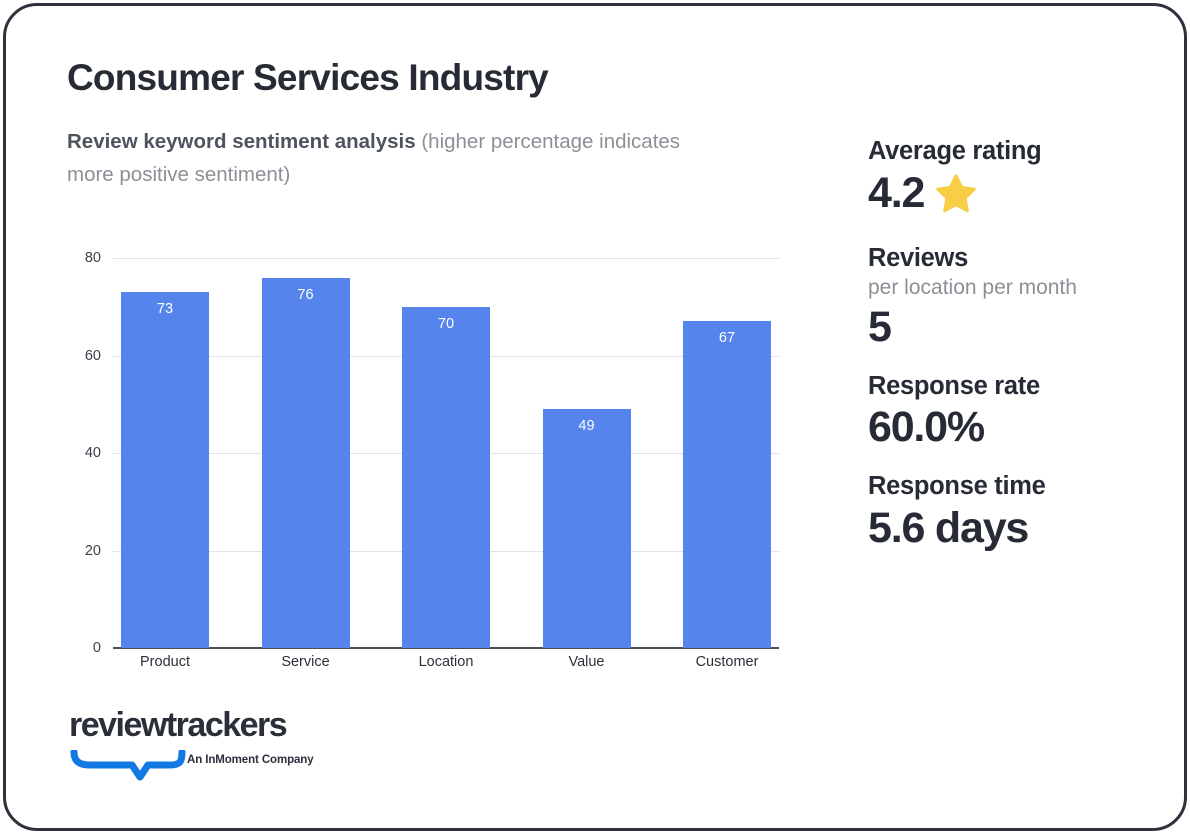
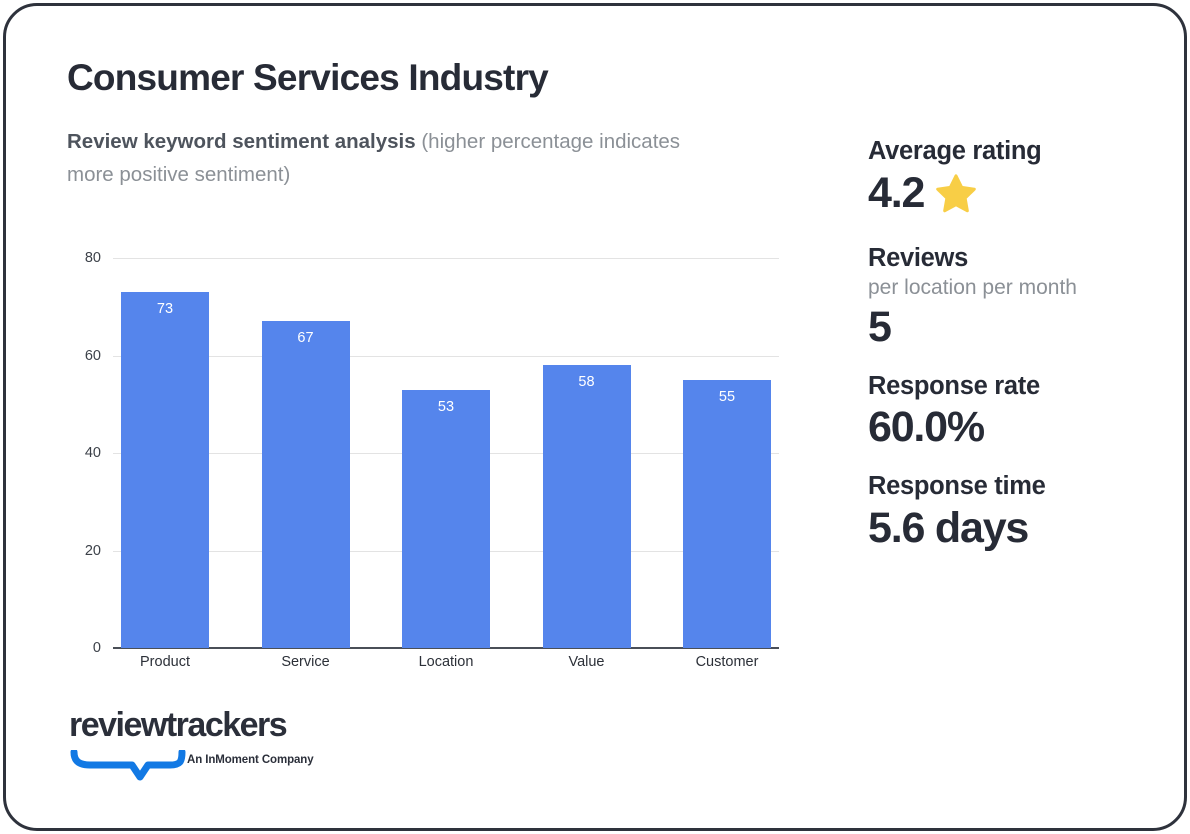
Service: 76 -> 67
Location: 70 -> 53
Value: 49 -> 58
Customer: 67 -> 55
